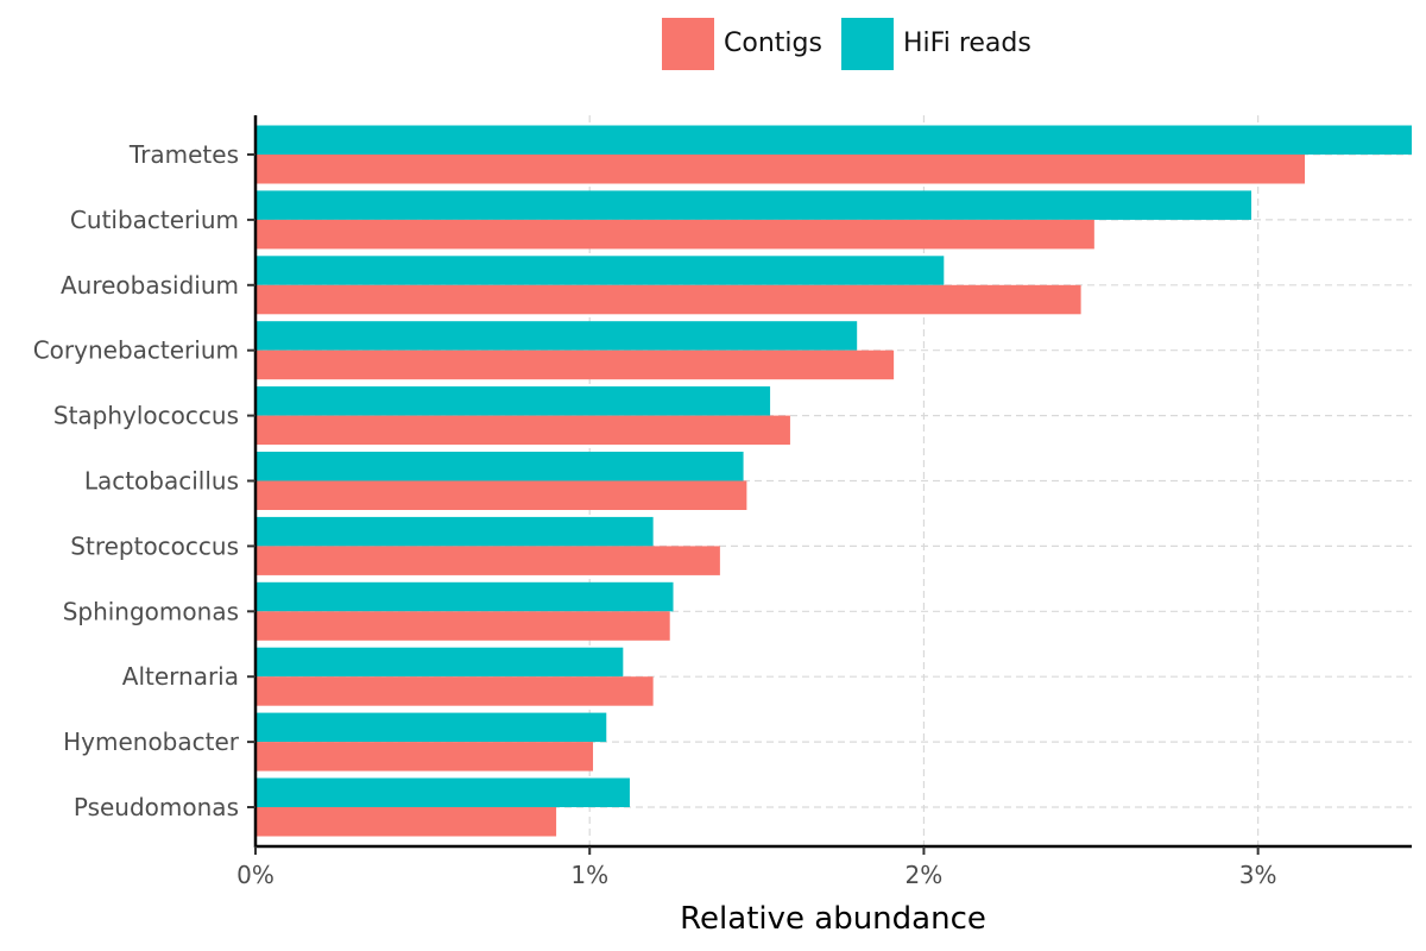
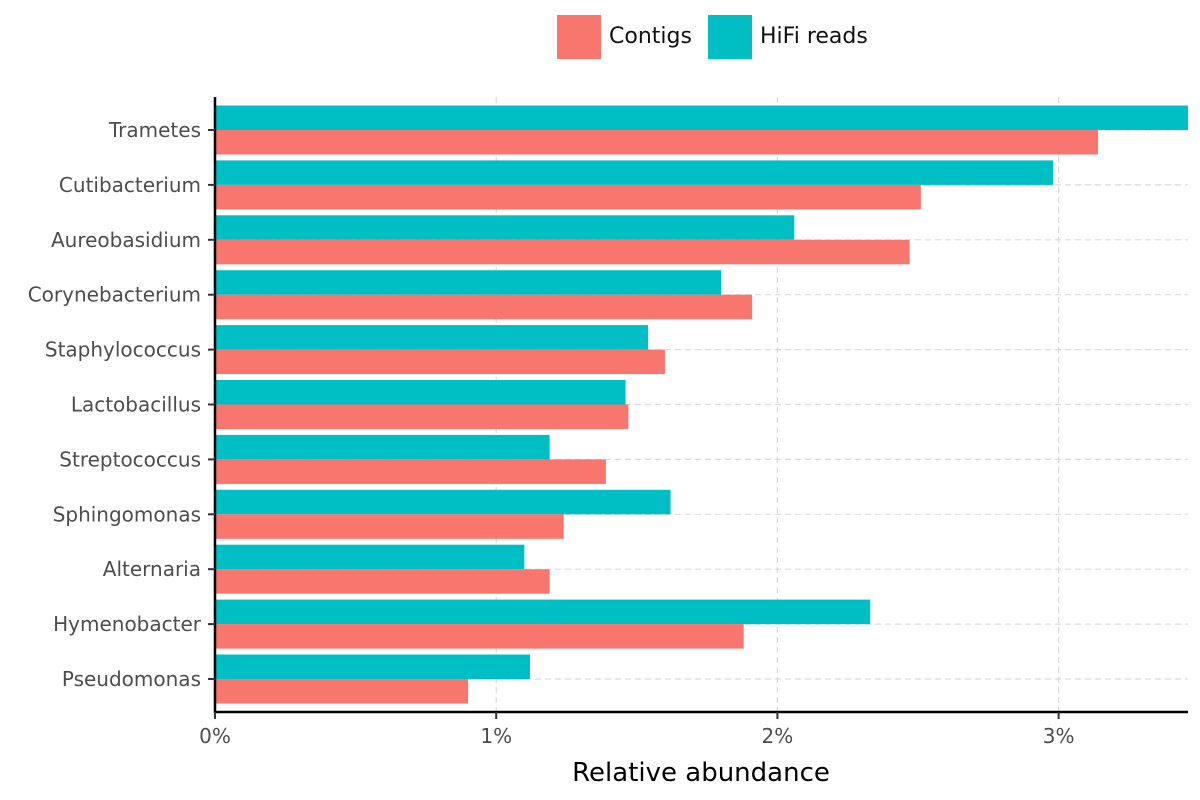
HiFi reads/Sphingomonas: 1.25% -> 1.62%
Contigs/Hymenobacter: 1.01% -> 1.88%
HiFi reads/Hymenobacter: 1.05% -> 2.33%
